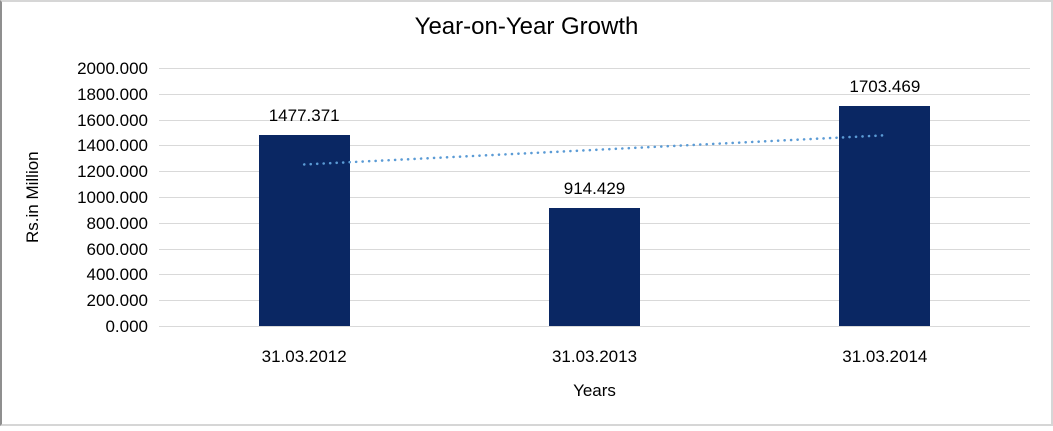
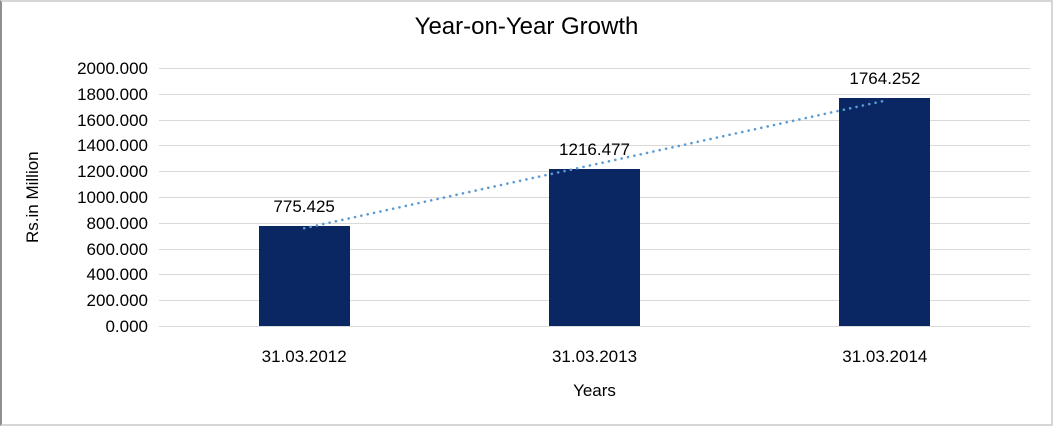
31.03.2012: 1477.371 -> 775.425
31.03.2013: 914.429 -> 1216.477
31.03.2014: 1703.469 -> 1764.252
